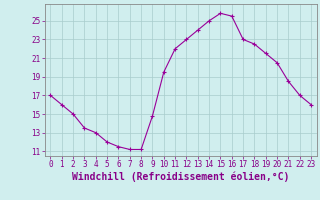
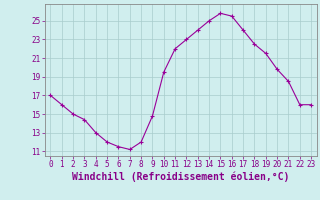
3: 13.5 -> 14.4
8: 11.2 -> 12.0
17: 23.0 -> 24.0
20: 20.5 -> 19.8
22: 17.0 -> 16.0
